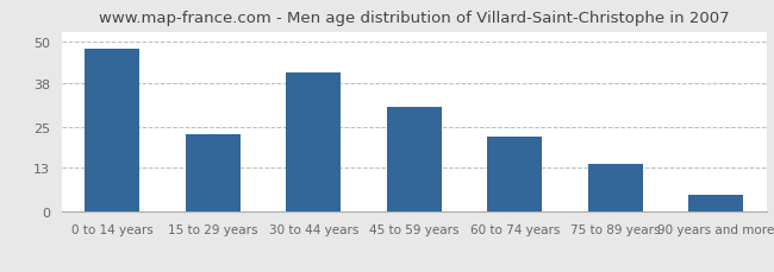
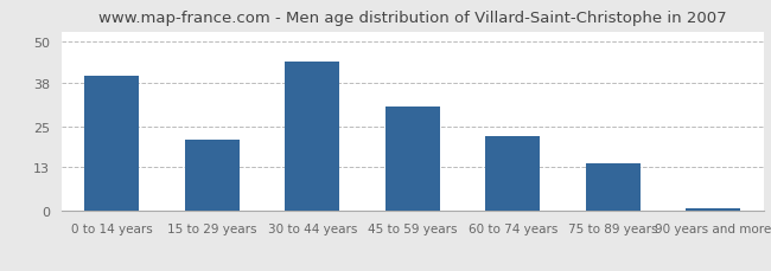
0 to 14 years: 48 -> 40
15 to 29 years: 23 -> 21
30 to 44 years: 41 -> 44
90 years and more: 5 -> 1
